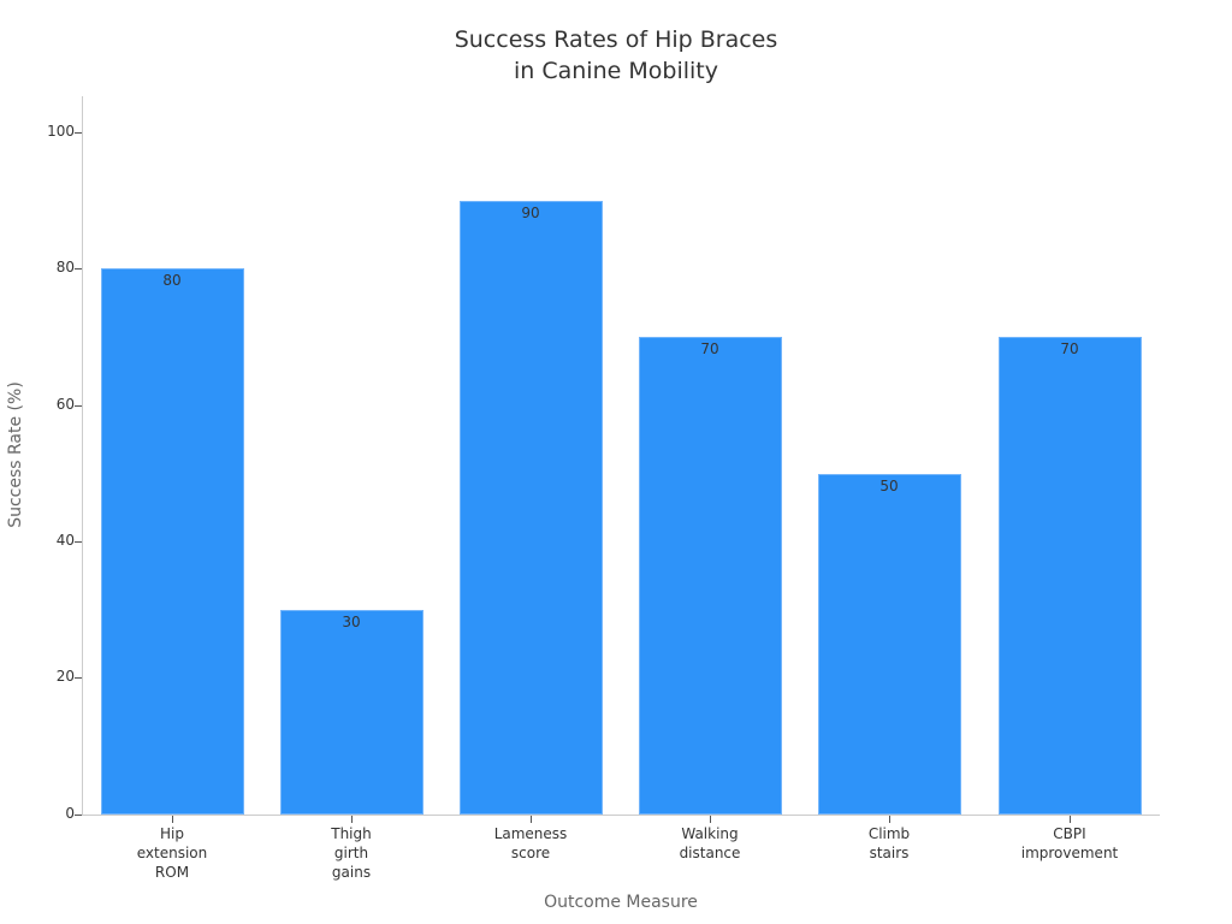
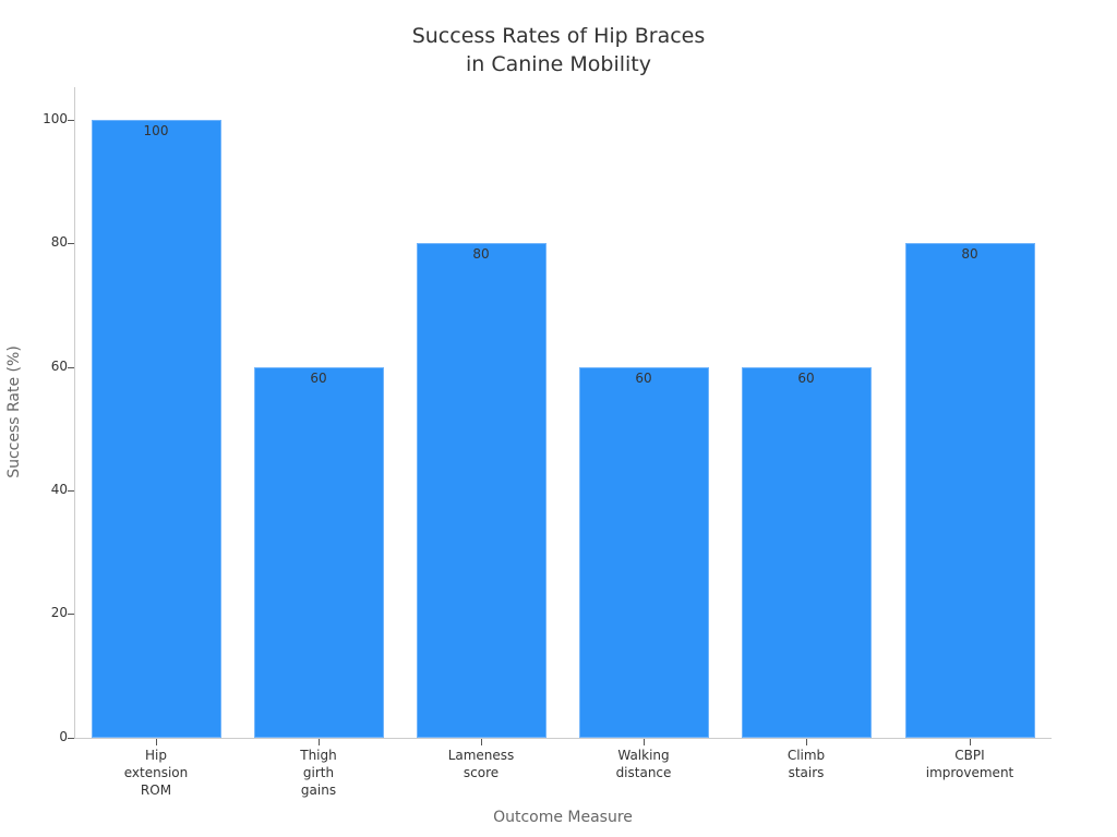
Hip extension ROM: 80 -> 100
Thigh girth gains: 30 -> 60
Lameness score: 90 -> 80
Walking distance: 70 -> 60
Climb stairs: 50 -> 60
CBPI improvement: 70 -> 80
